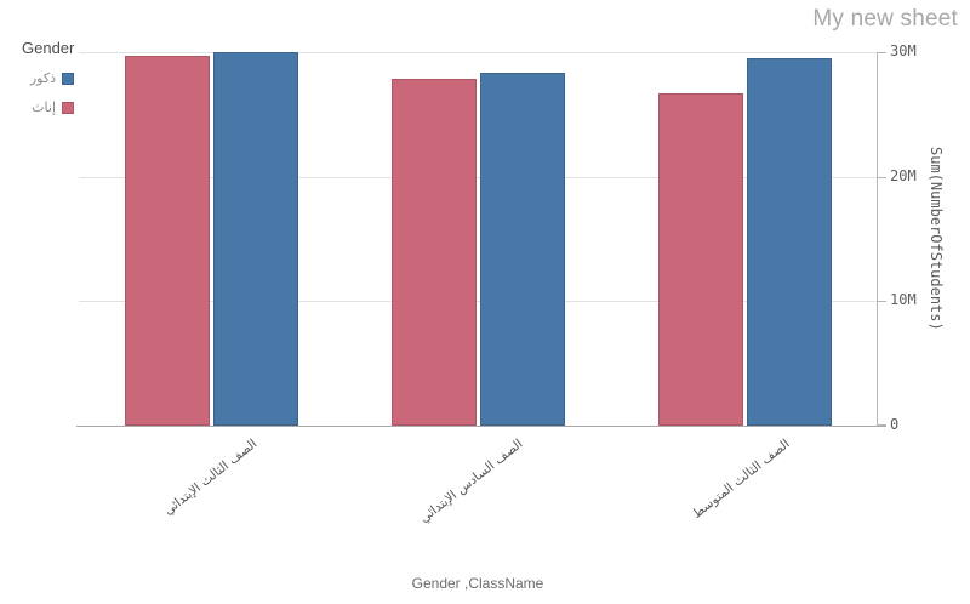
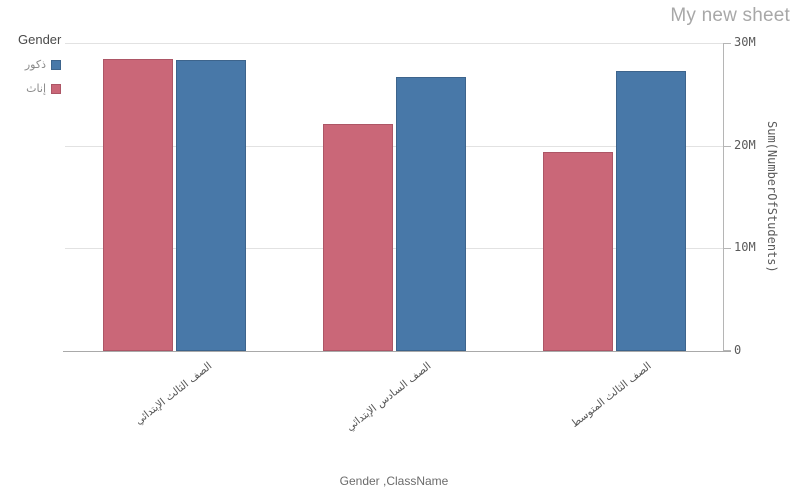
ذكور/الصف الثالث الإبتدائي: 30.0M -> 28.3M
إناث/الصف الثالث الإبتدائي: 29.7M -> 28.4M
ذكور/الصف السادس الإبتدائي: 28.3M -> 26.7M
إناث/الصف السادس الإبتدائي: 27.9M -> 22.1M
ذكور/الصف الثالث المتوسط: 29.5M -> 27.3M
إناث/الصف الثالث المتوسط: 26.7M -> 19.4M
